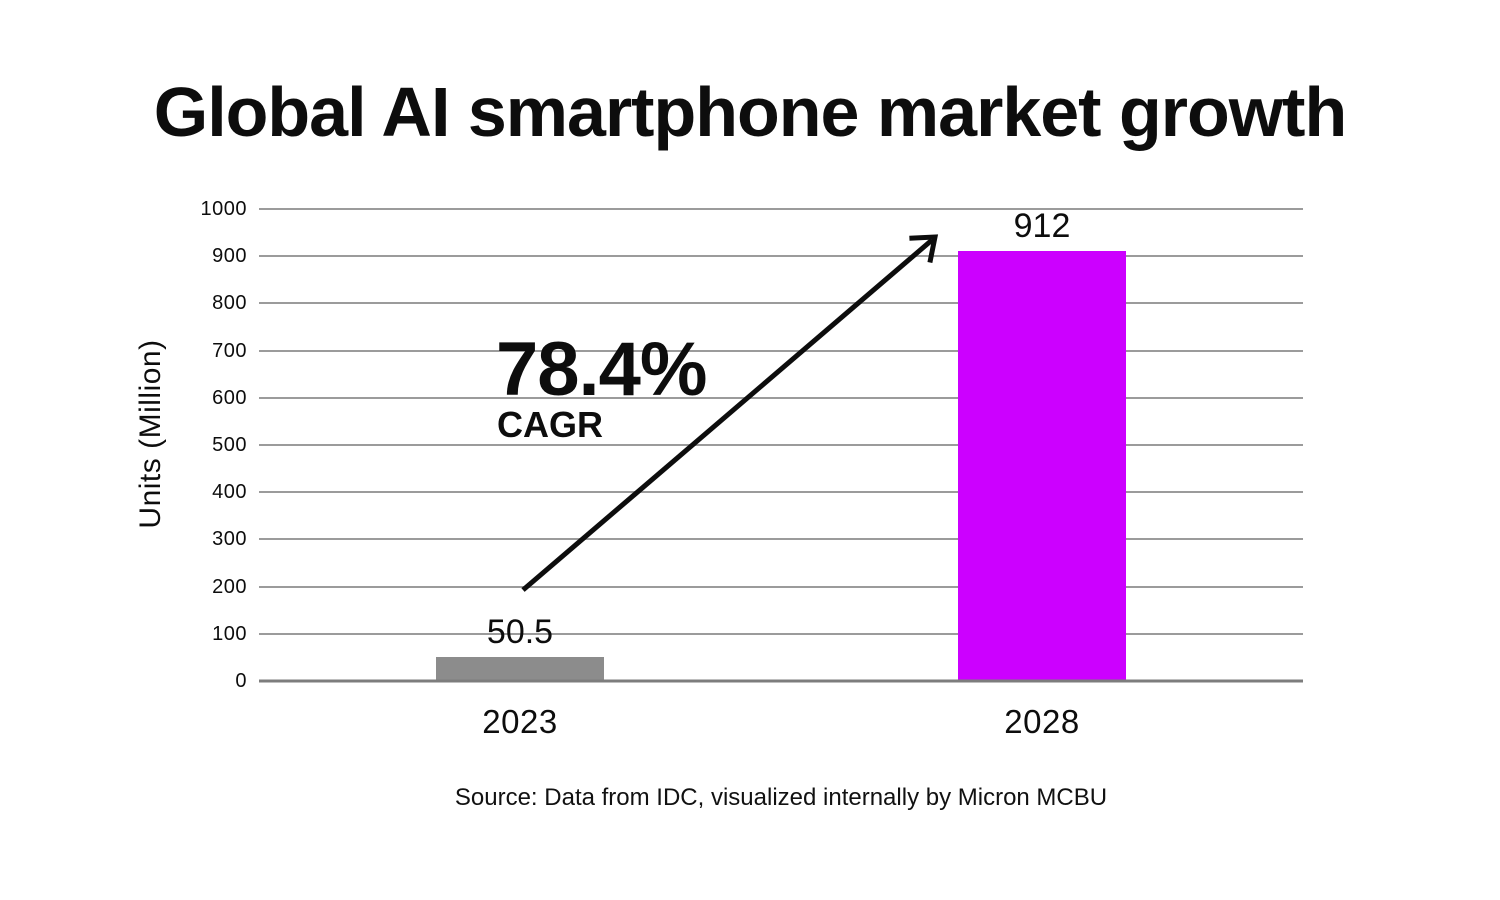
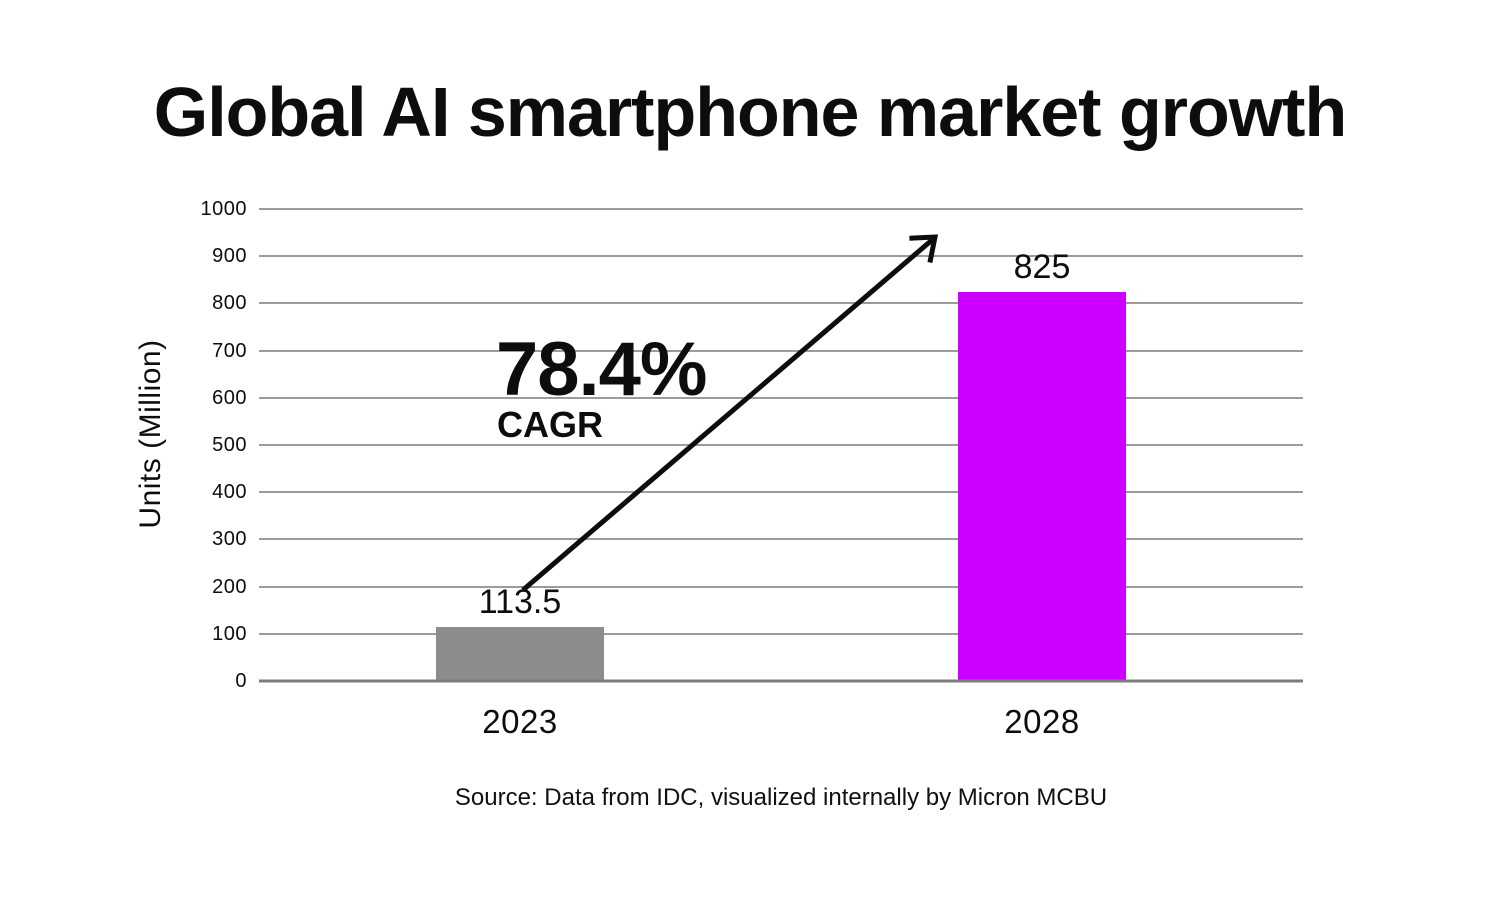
2023: 50.5 -> 113.5
2028: 912 -> 825
